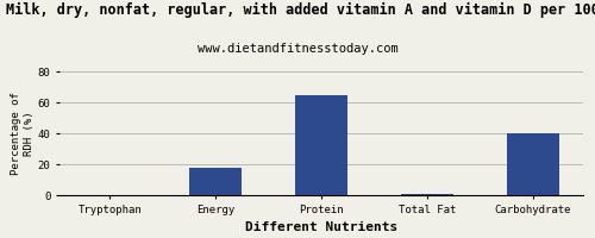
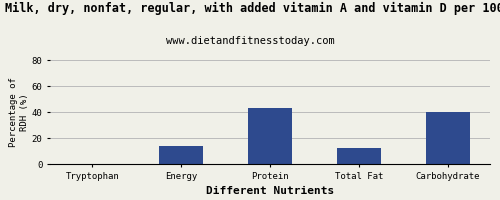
Energy: 18 -> 14
Protein: 65 -> 43
Total Fat: 1 -> 12
